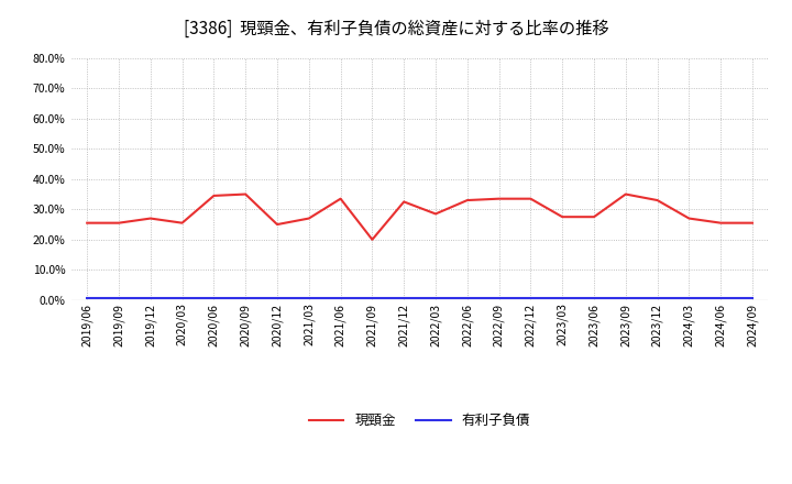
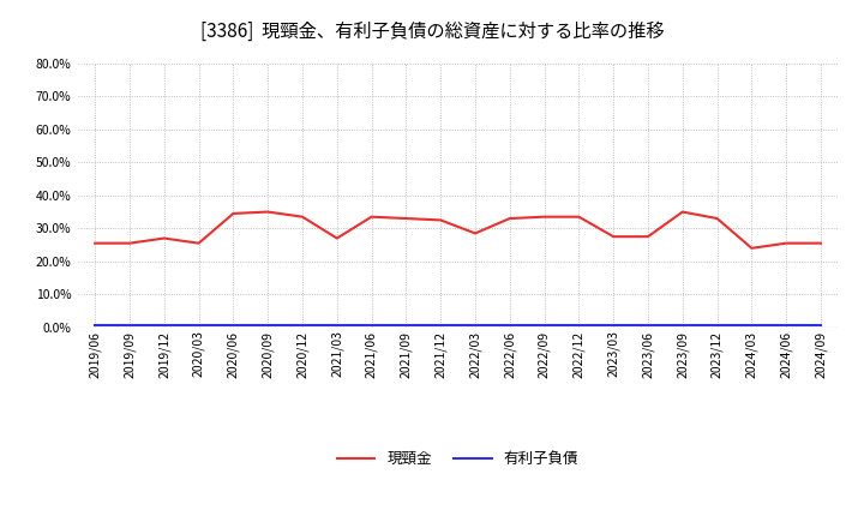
現頸金/2020/12: 25.0% -> 33.5%
現頸金/2021/09: 20.0% -> 33.0%
現頸金/2024/03: 27.0% -> 24.0%
